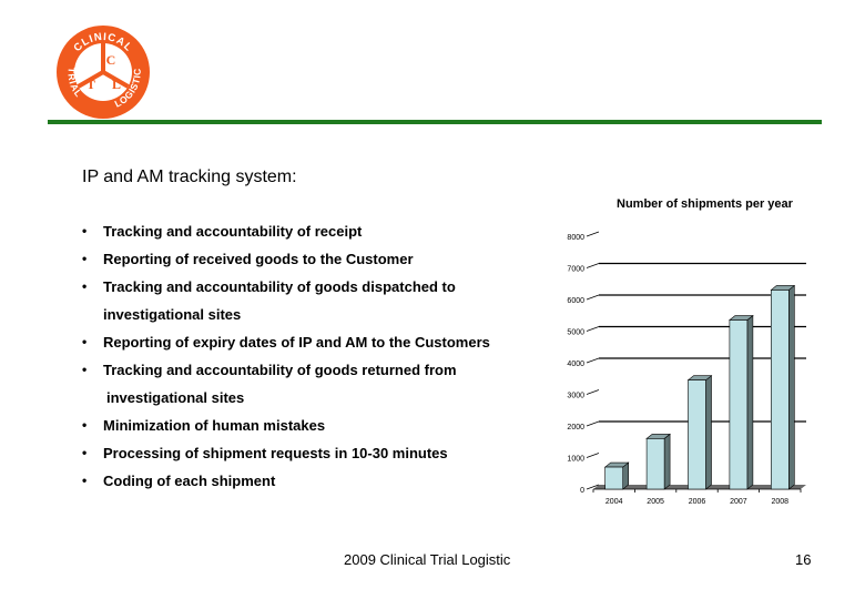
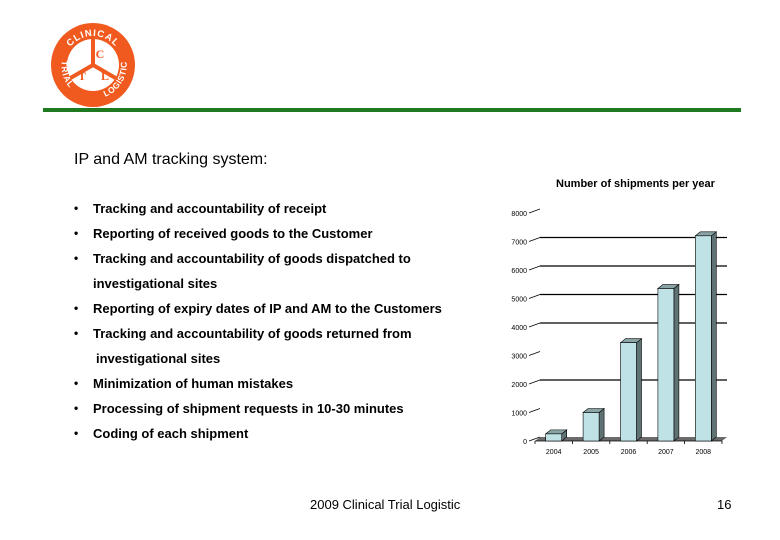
2004: 700 -> 200
2005: 1600 -> 1000
2008: 6300 -> 7200
